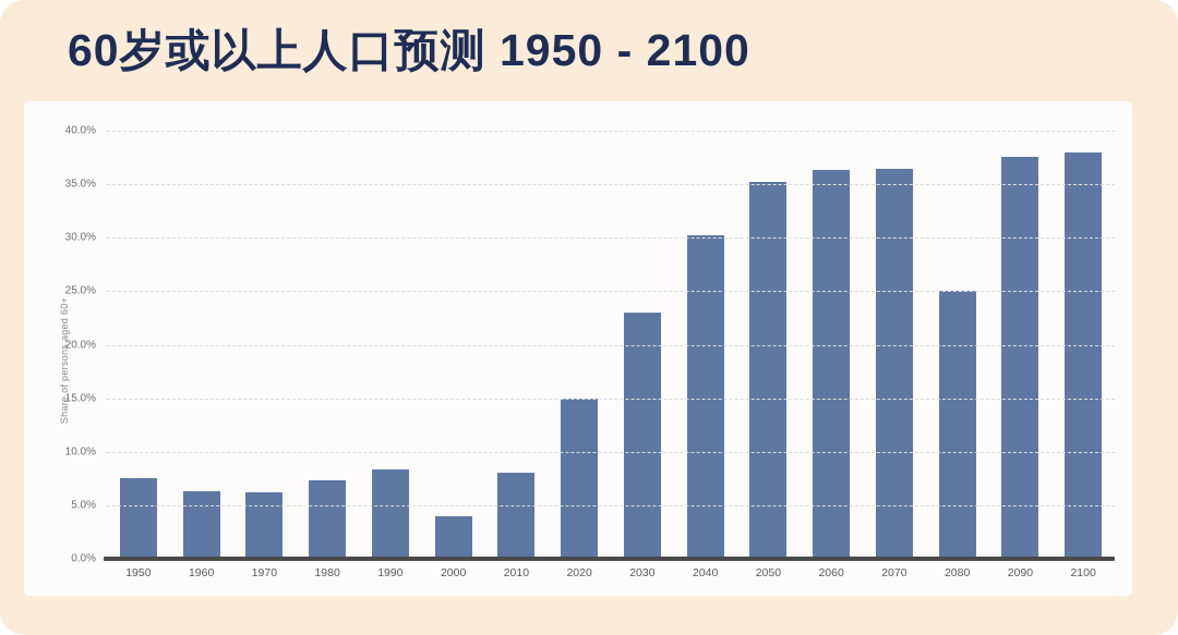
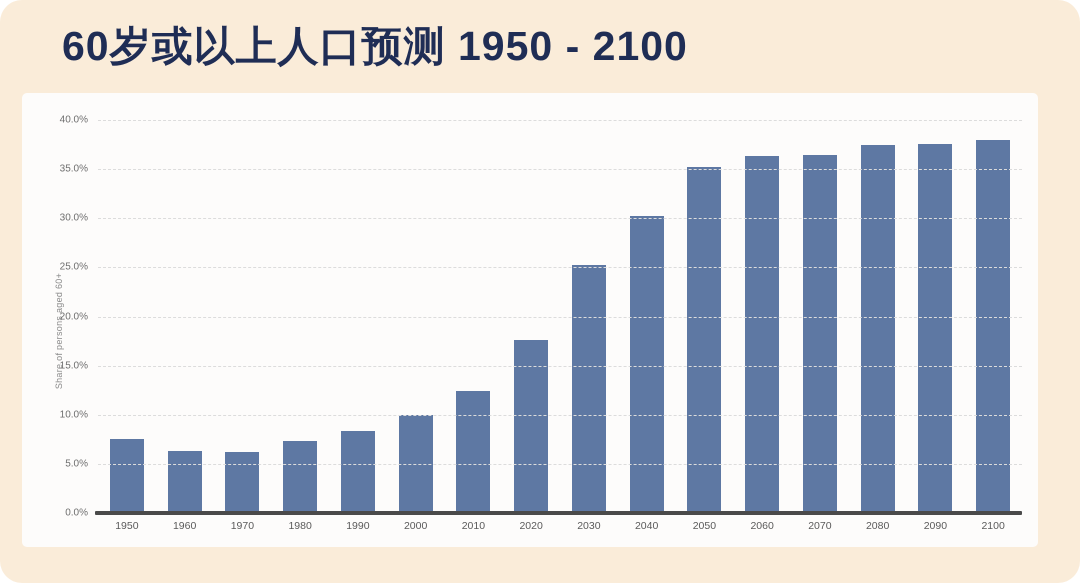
2000: 4% -> 10%
2010: 8% -> 12%
2020: 15% -> 18%
2030: 23% -> 25%
2080: 25% -> 38%
